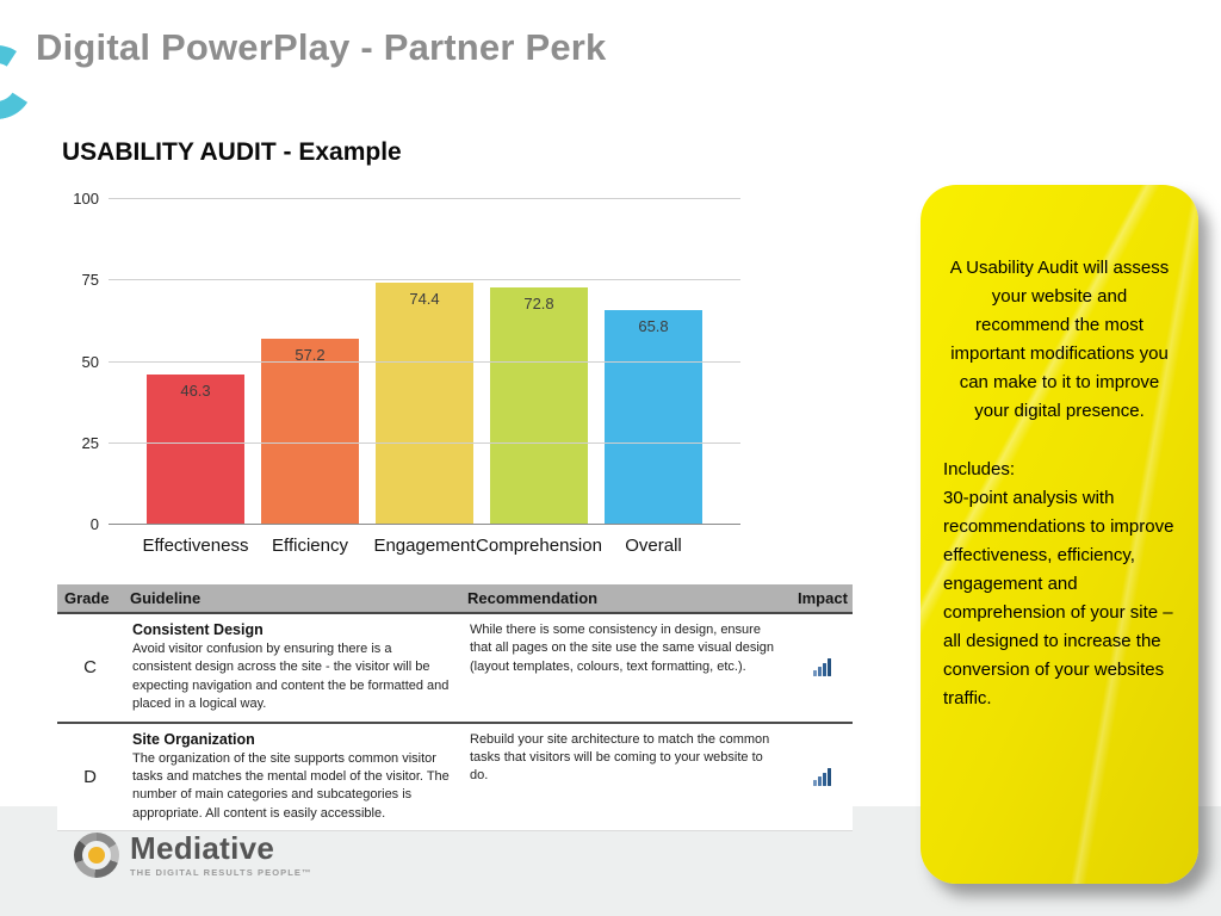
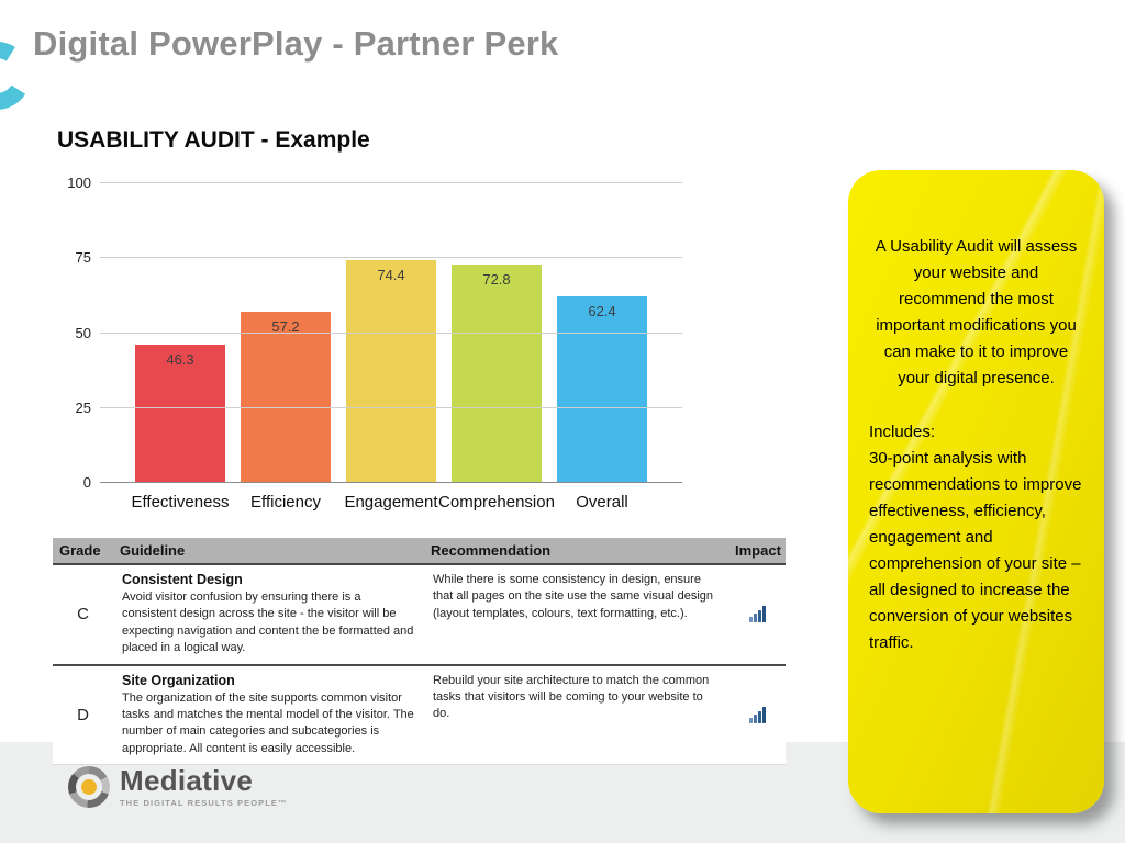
Overall: 65.8 -> 62.4
